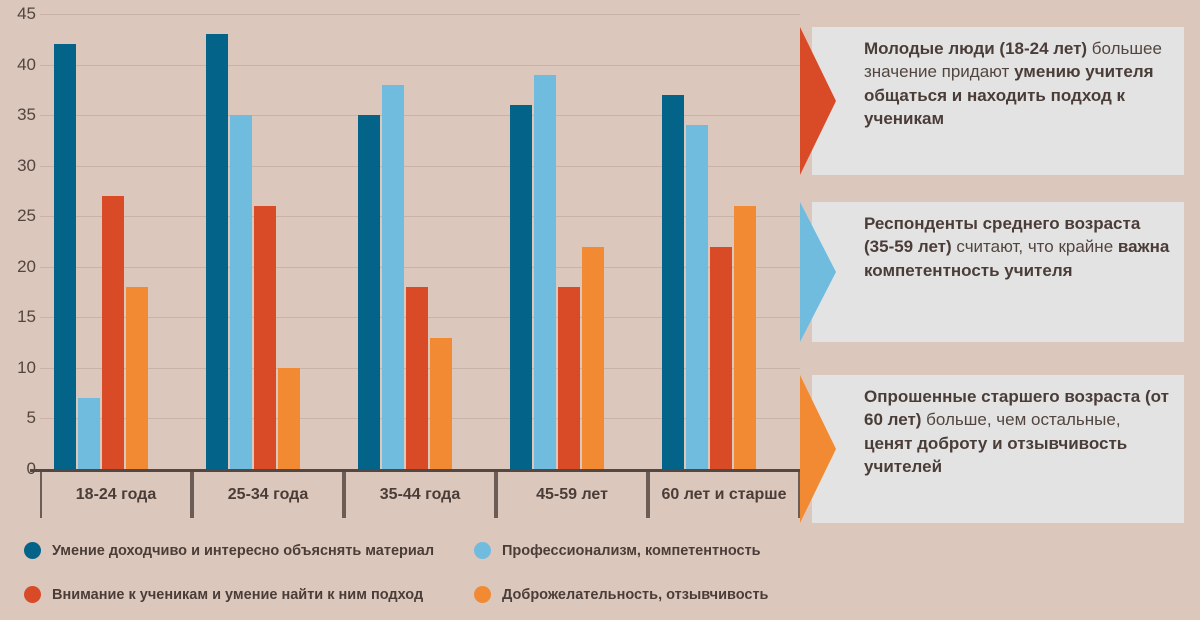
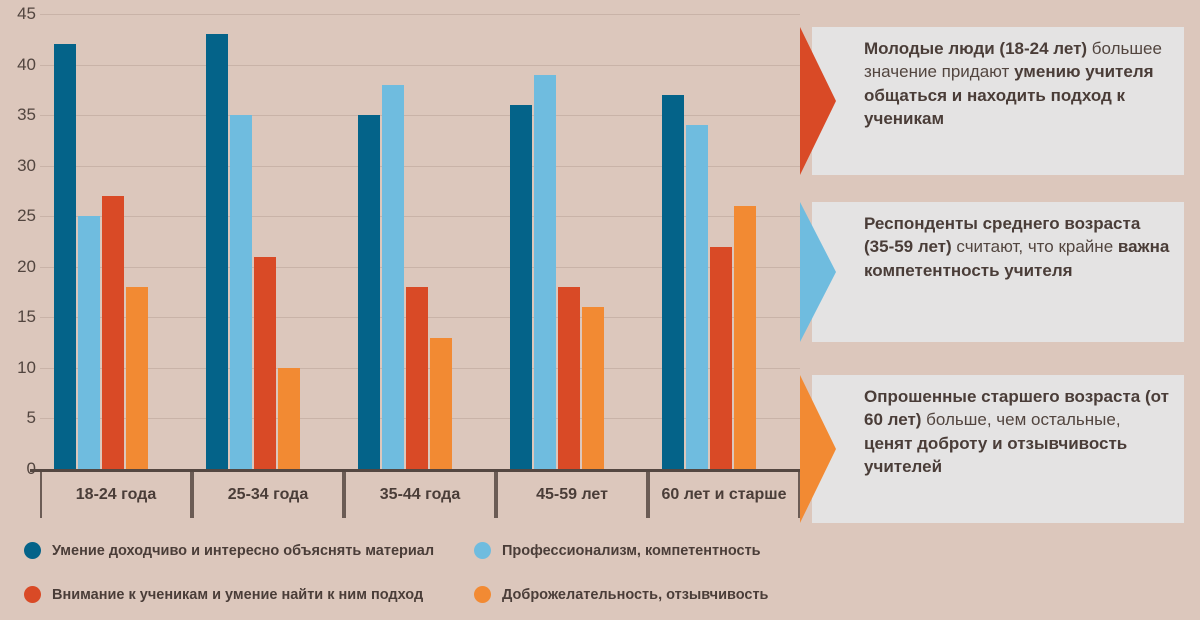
Профессионализм, компетентность/18-24 года: 7 -> 25
Внимание к ученикам и умение найти к ним подход/25-34 года: 26 -> 21
Доброжелательность, отзывчивость/45-59 лет: 22 -> 16
